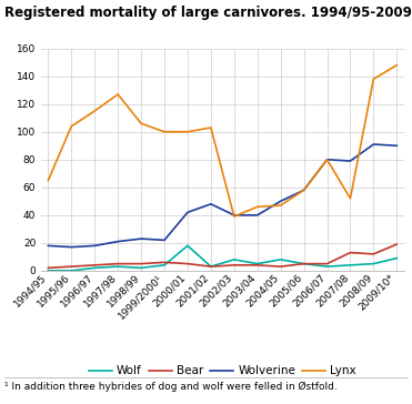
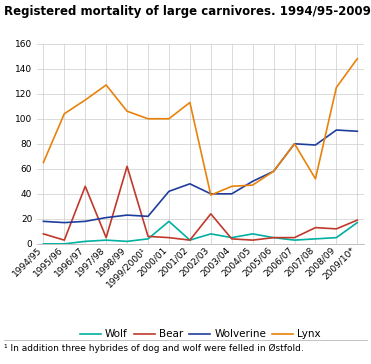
Bear/1994/95: 2 -> 8
Bear/1996/97: 4 -> 46
Bear/1998/99: 5 -> 62
Lynx/2001/02: 103 -> 113
Bear/2002/03: 4 -> 24
Lynx/2008/09: 138 -> 125
Wolf/2009/10*: 9 -> 17
